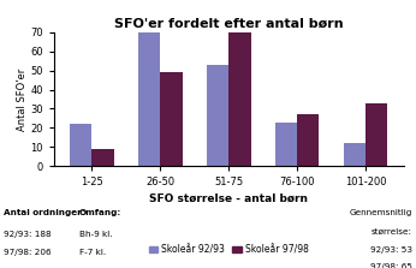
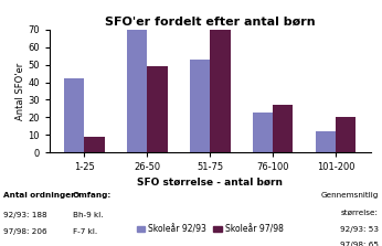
Skoleår 92/93/1-25: 22 -> 42
Skoleår 97/98/101-200: 33 -> 20
